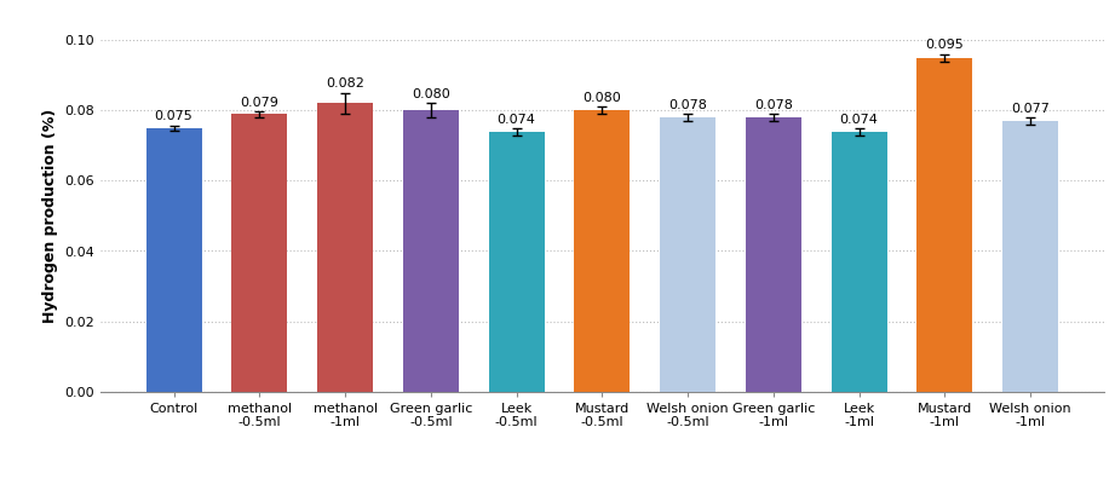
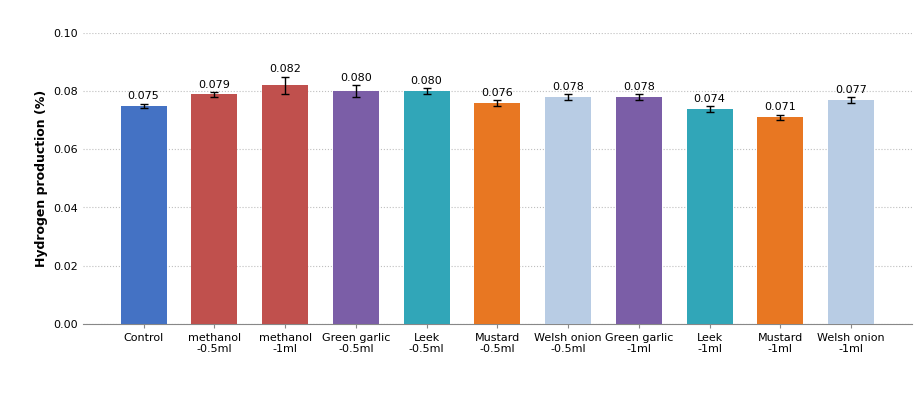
Leek -0.5ml: 0.074 -> 0.080
Mustard -0.5ml: 0.080 -> 0.076
Mustard -1ml: 0.095 -> 0.071
